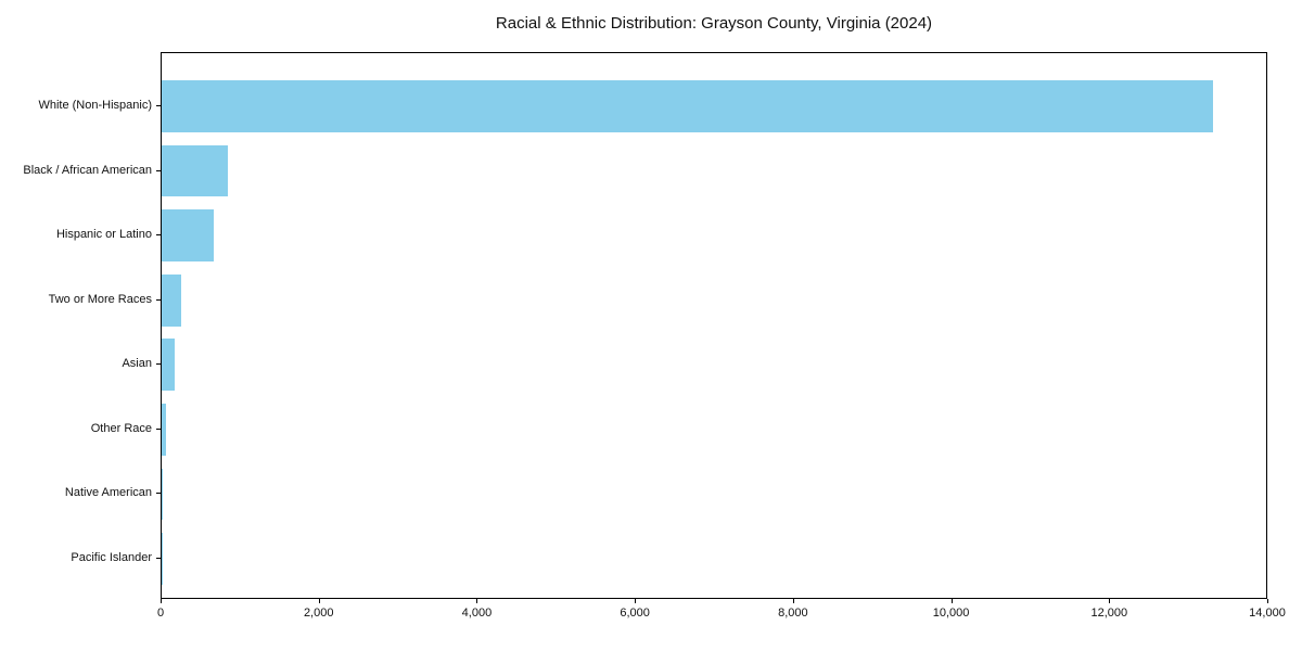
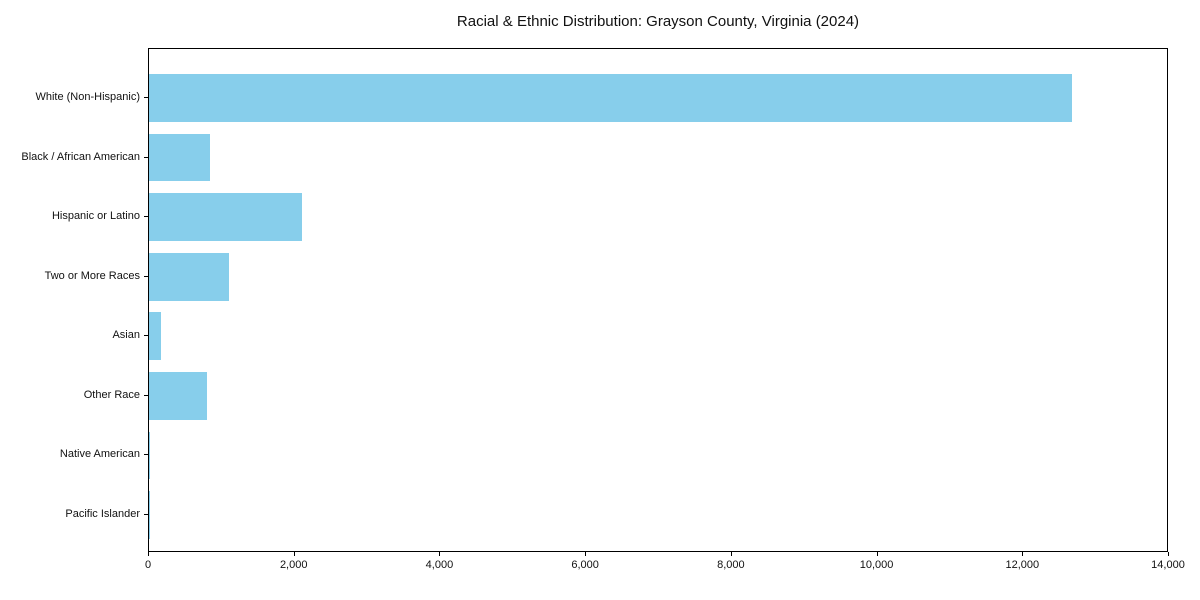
White (Non-Hispanic): 13300 -> 12700
Hispanic or Latino: 700 -> 2100
Two or More Races: 200 -> 1100
Other Race: 100 -> 800
